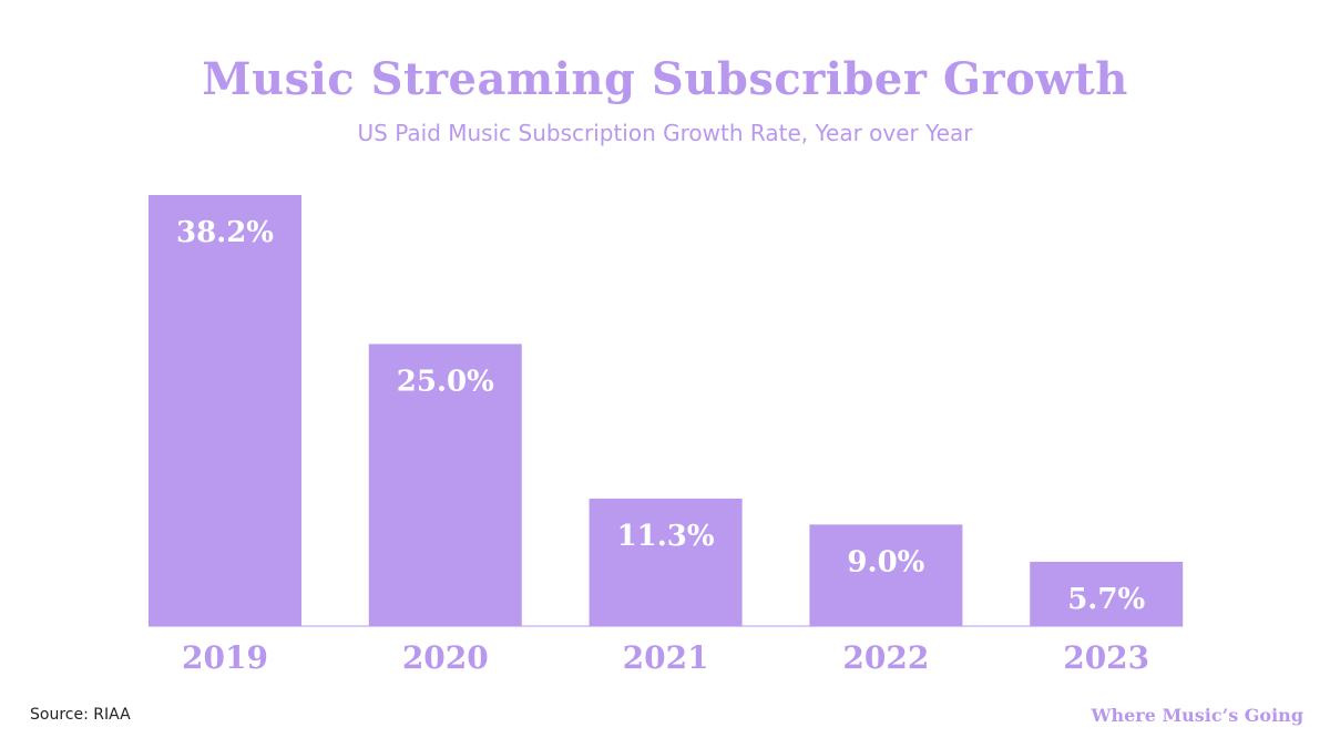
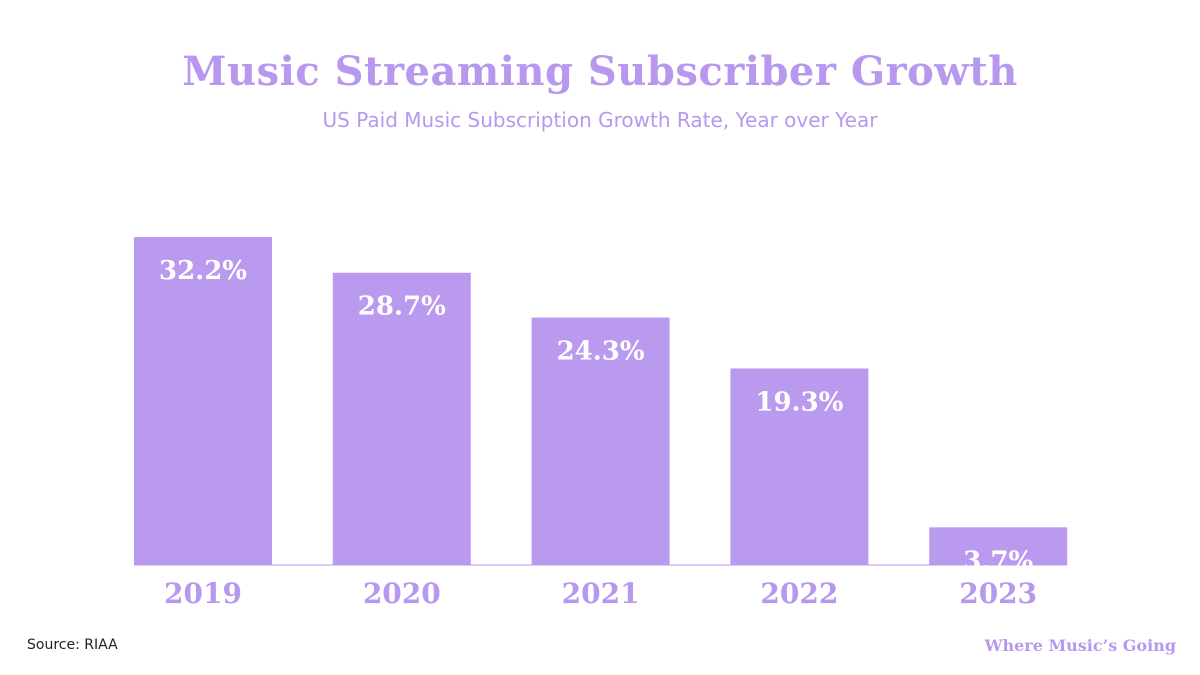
2019: 38.2% -> 32.2%
2020: 25.0% -> 28.7%
2021: 11.3% -> 24.3%
2022: 9.0% -> 19.3%
2023: 5.7% -> 3.7%
